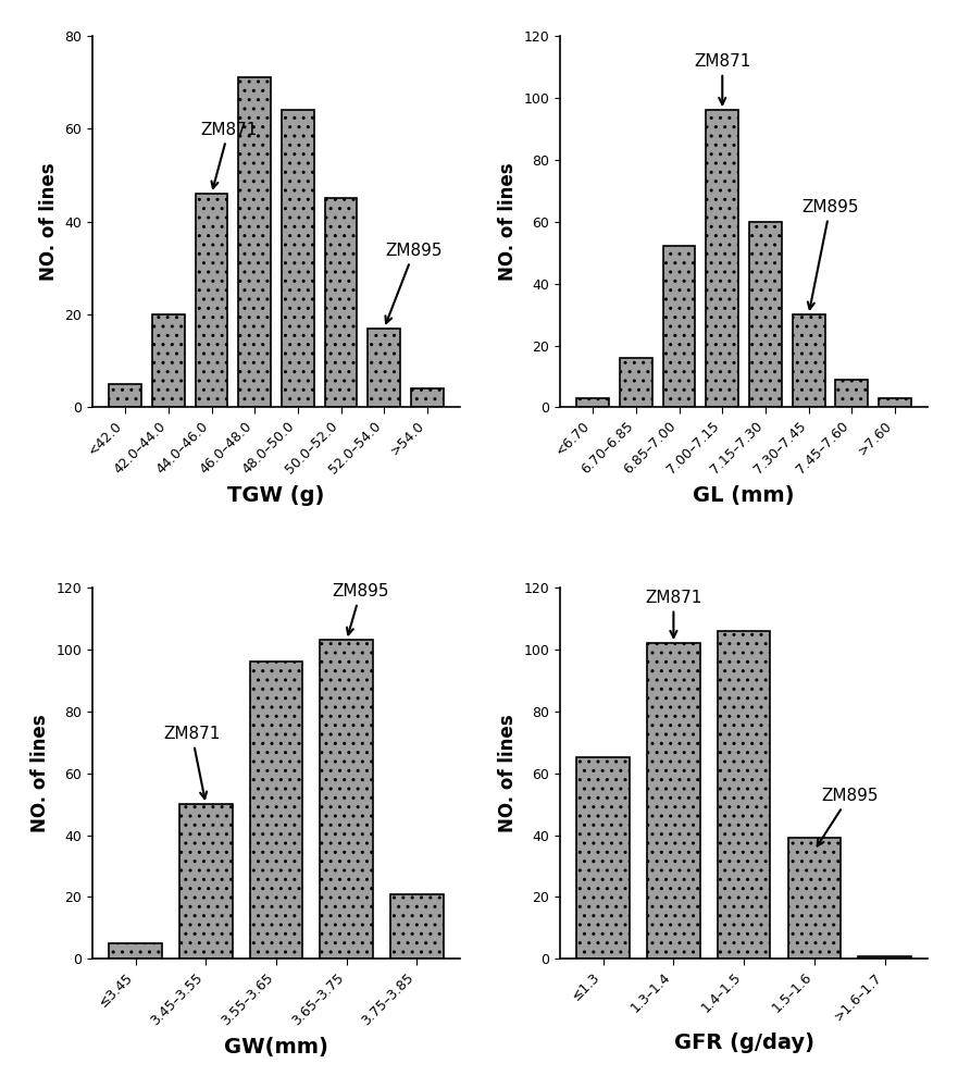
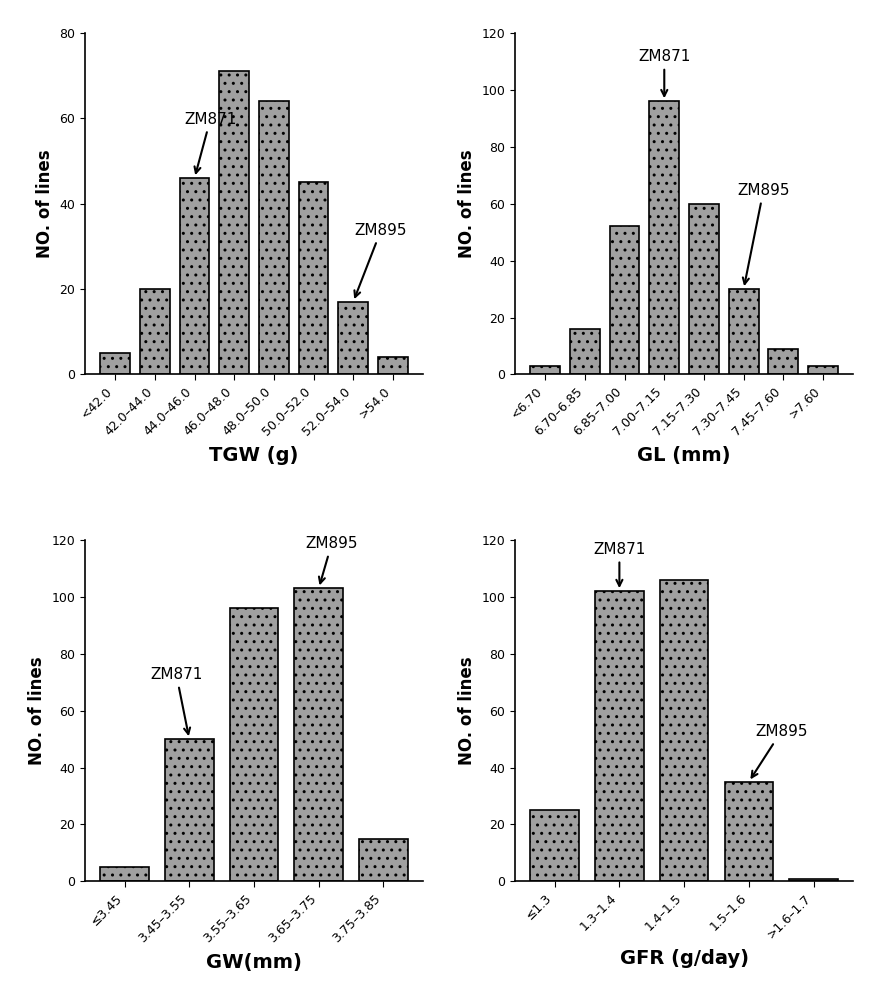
3.75–3.85: 21 -> 15
≤1.3: 65 -> 25
1.5–1.6: 39 -> 35
